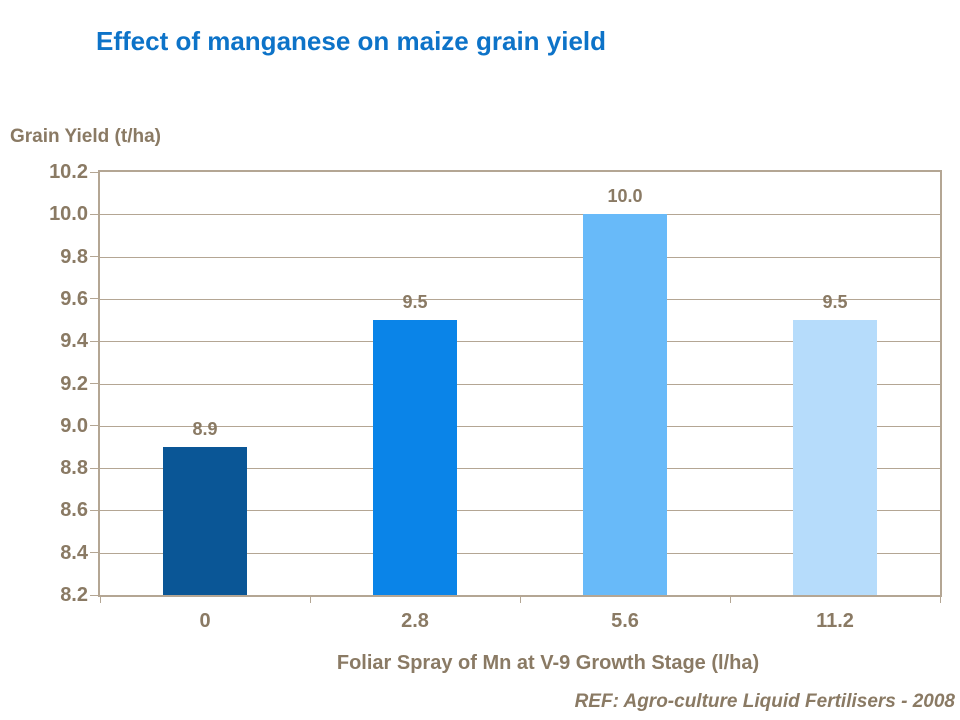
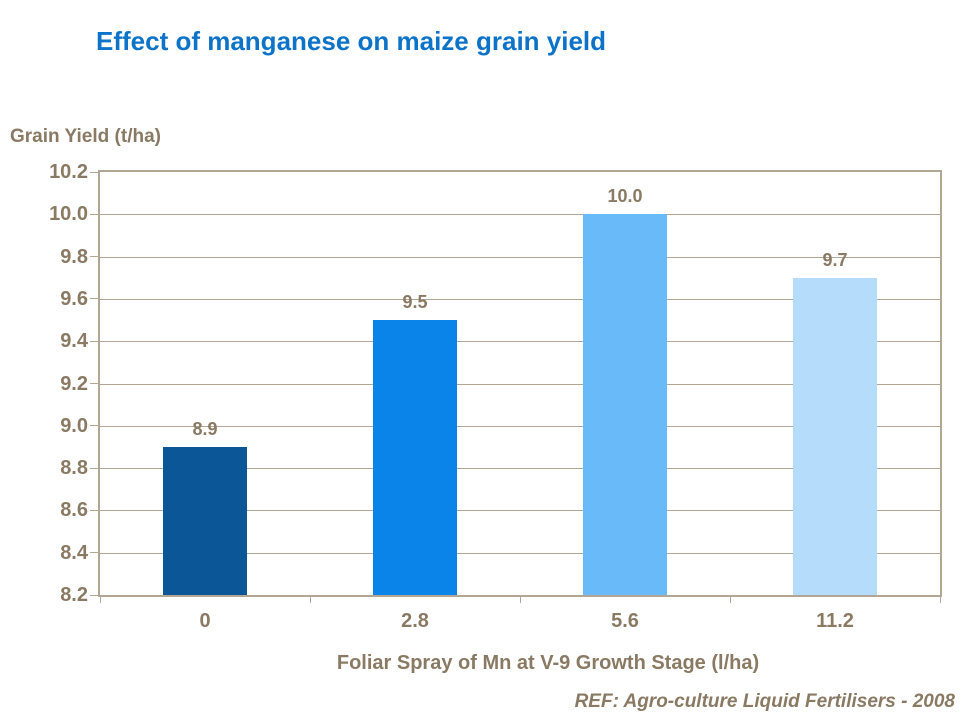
11.2: 9.5 -> 9.7
